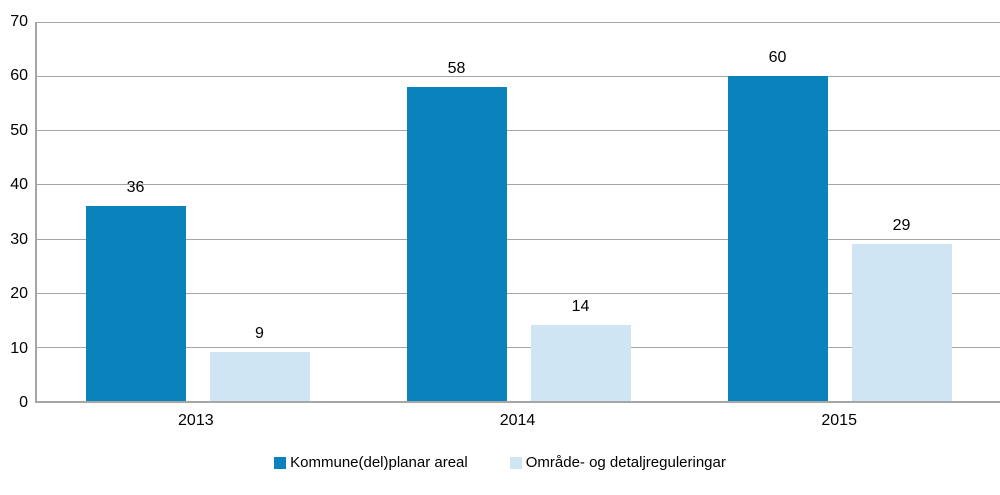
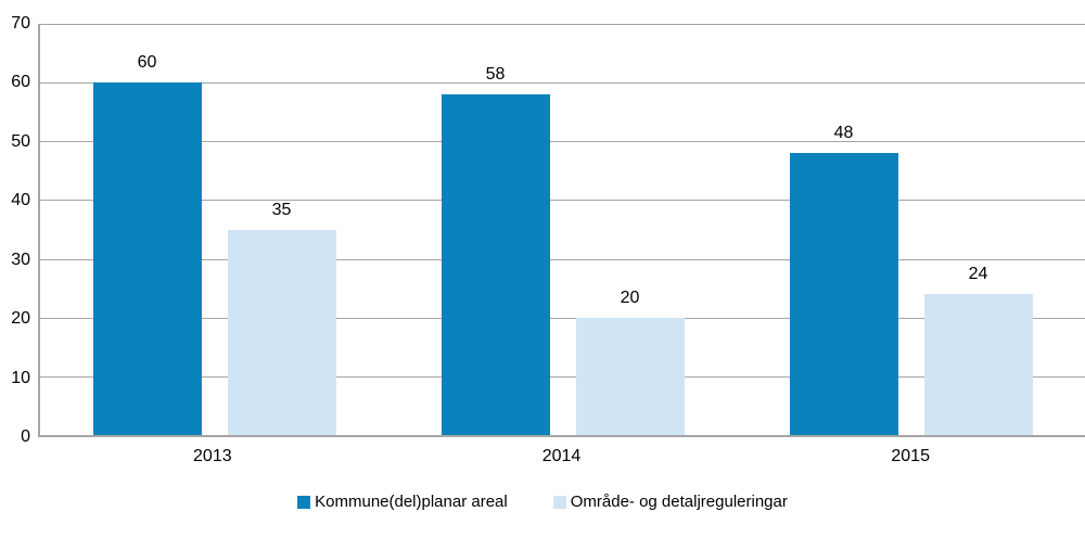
Kommune(del)planar areal/2013: 36 -> 60
Område- og detaljreguleringar/2013: 9 -> 35
Område- og detaljreguleringar/2014: 14 -> 20
Kommune(del)planar areal/2015: 60 -> 48
Område- og detaljreguleringar/2015: 29 -> 24
